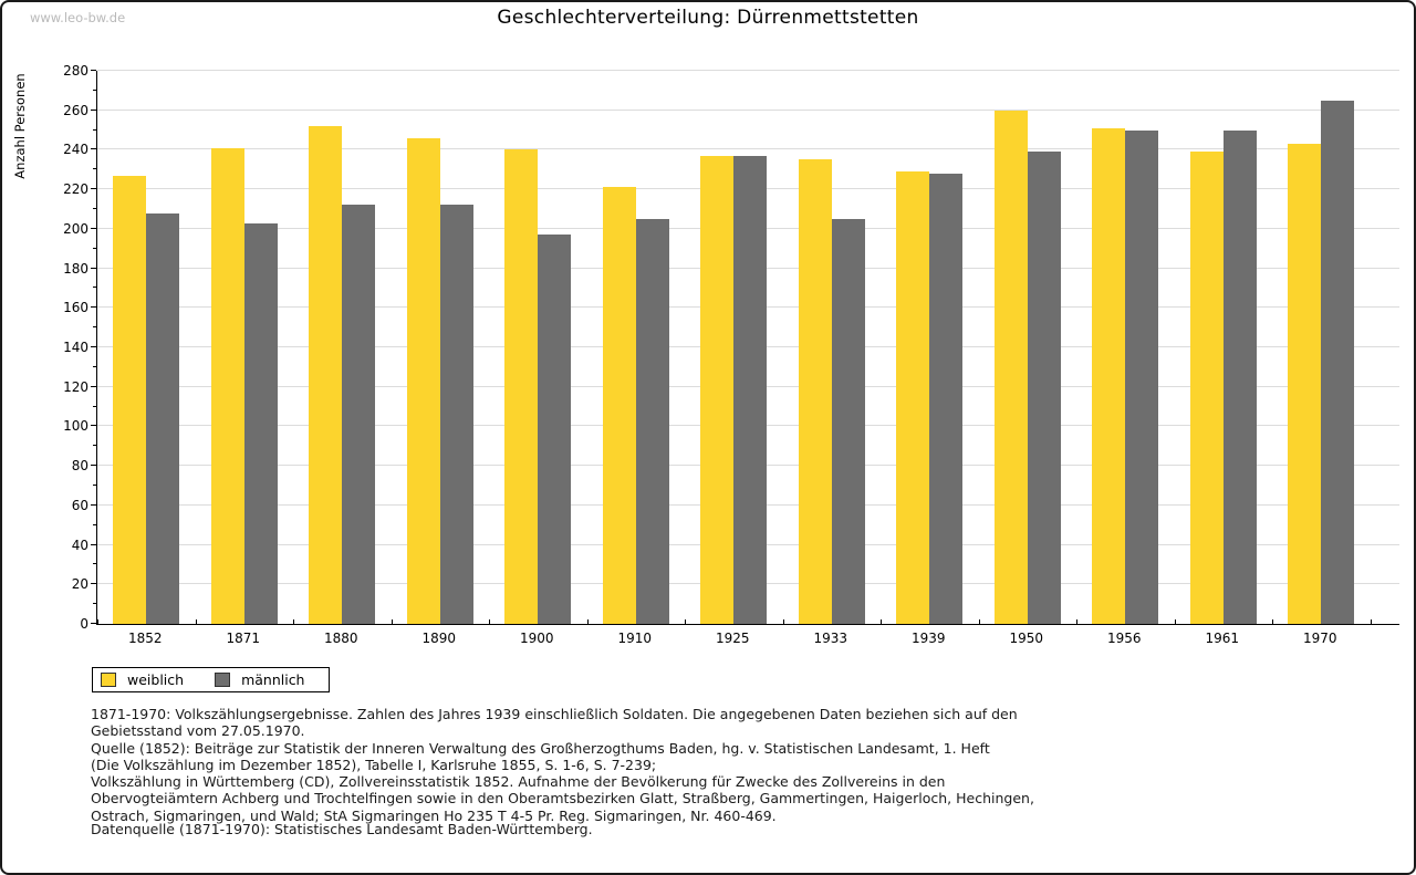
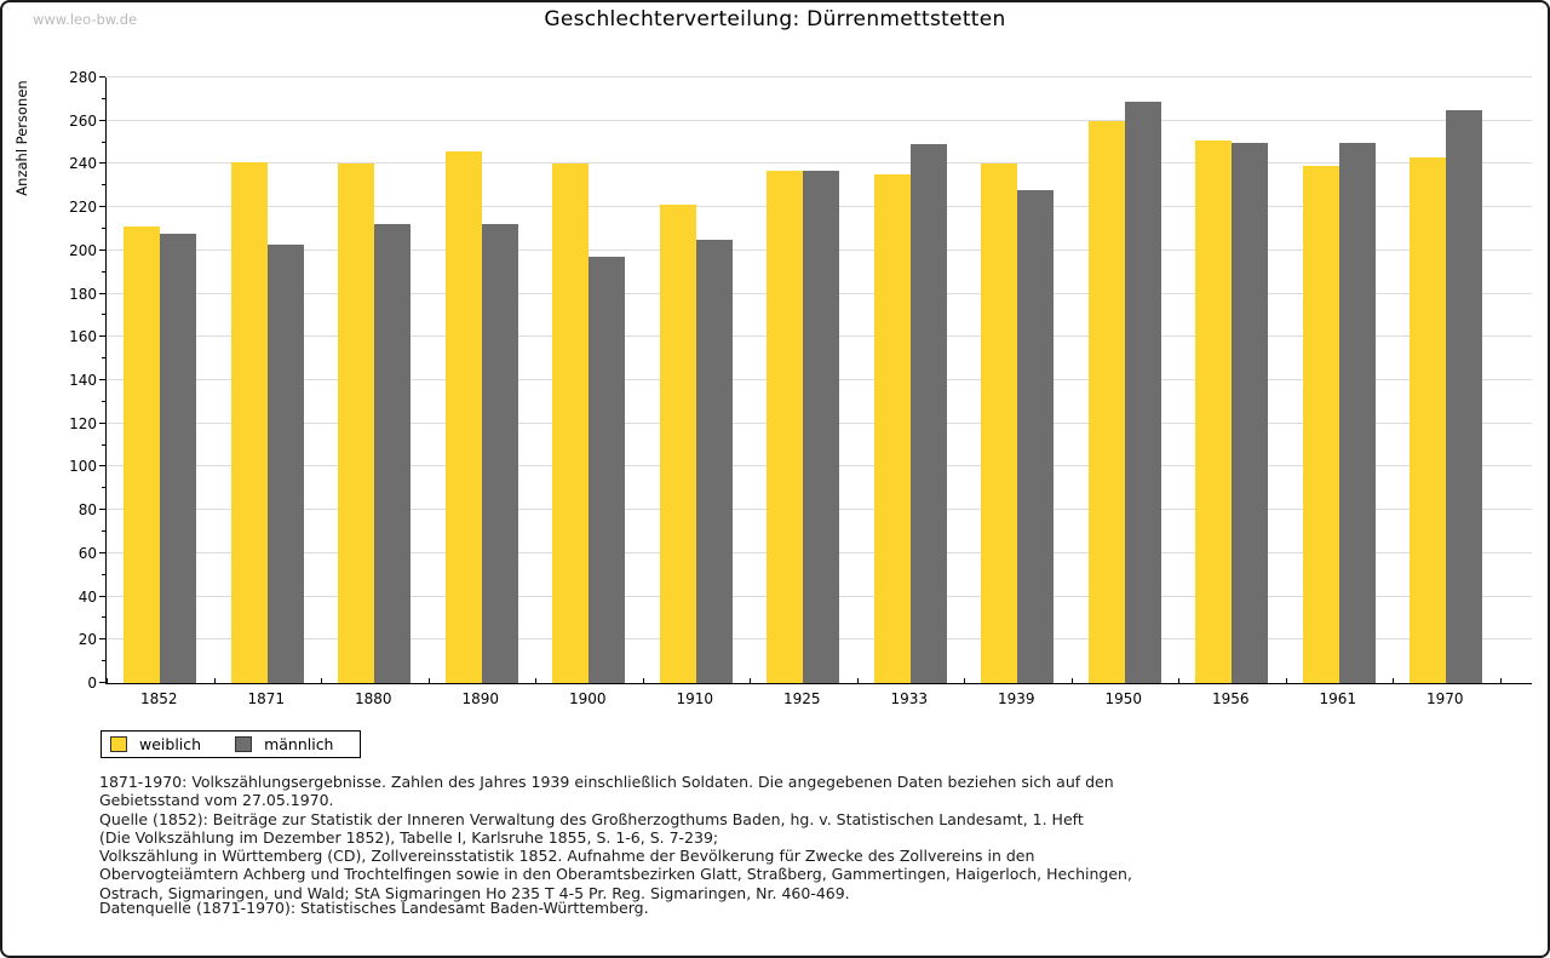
weiblich/1852: 227 -> 211
weiblich/1880: 252 -> 240
männlich/1933: 205 -> 249
weiblich/1939: 229 -> 240
männlich/1950: 239 -> 269
